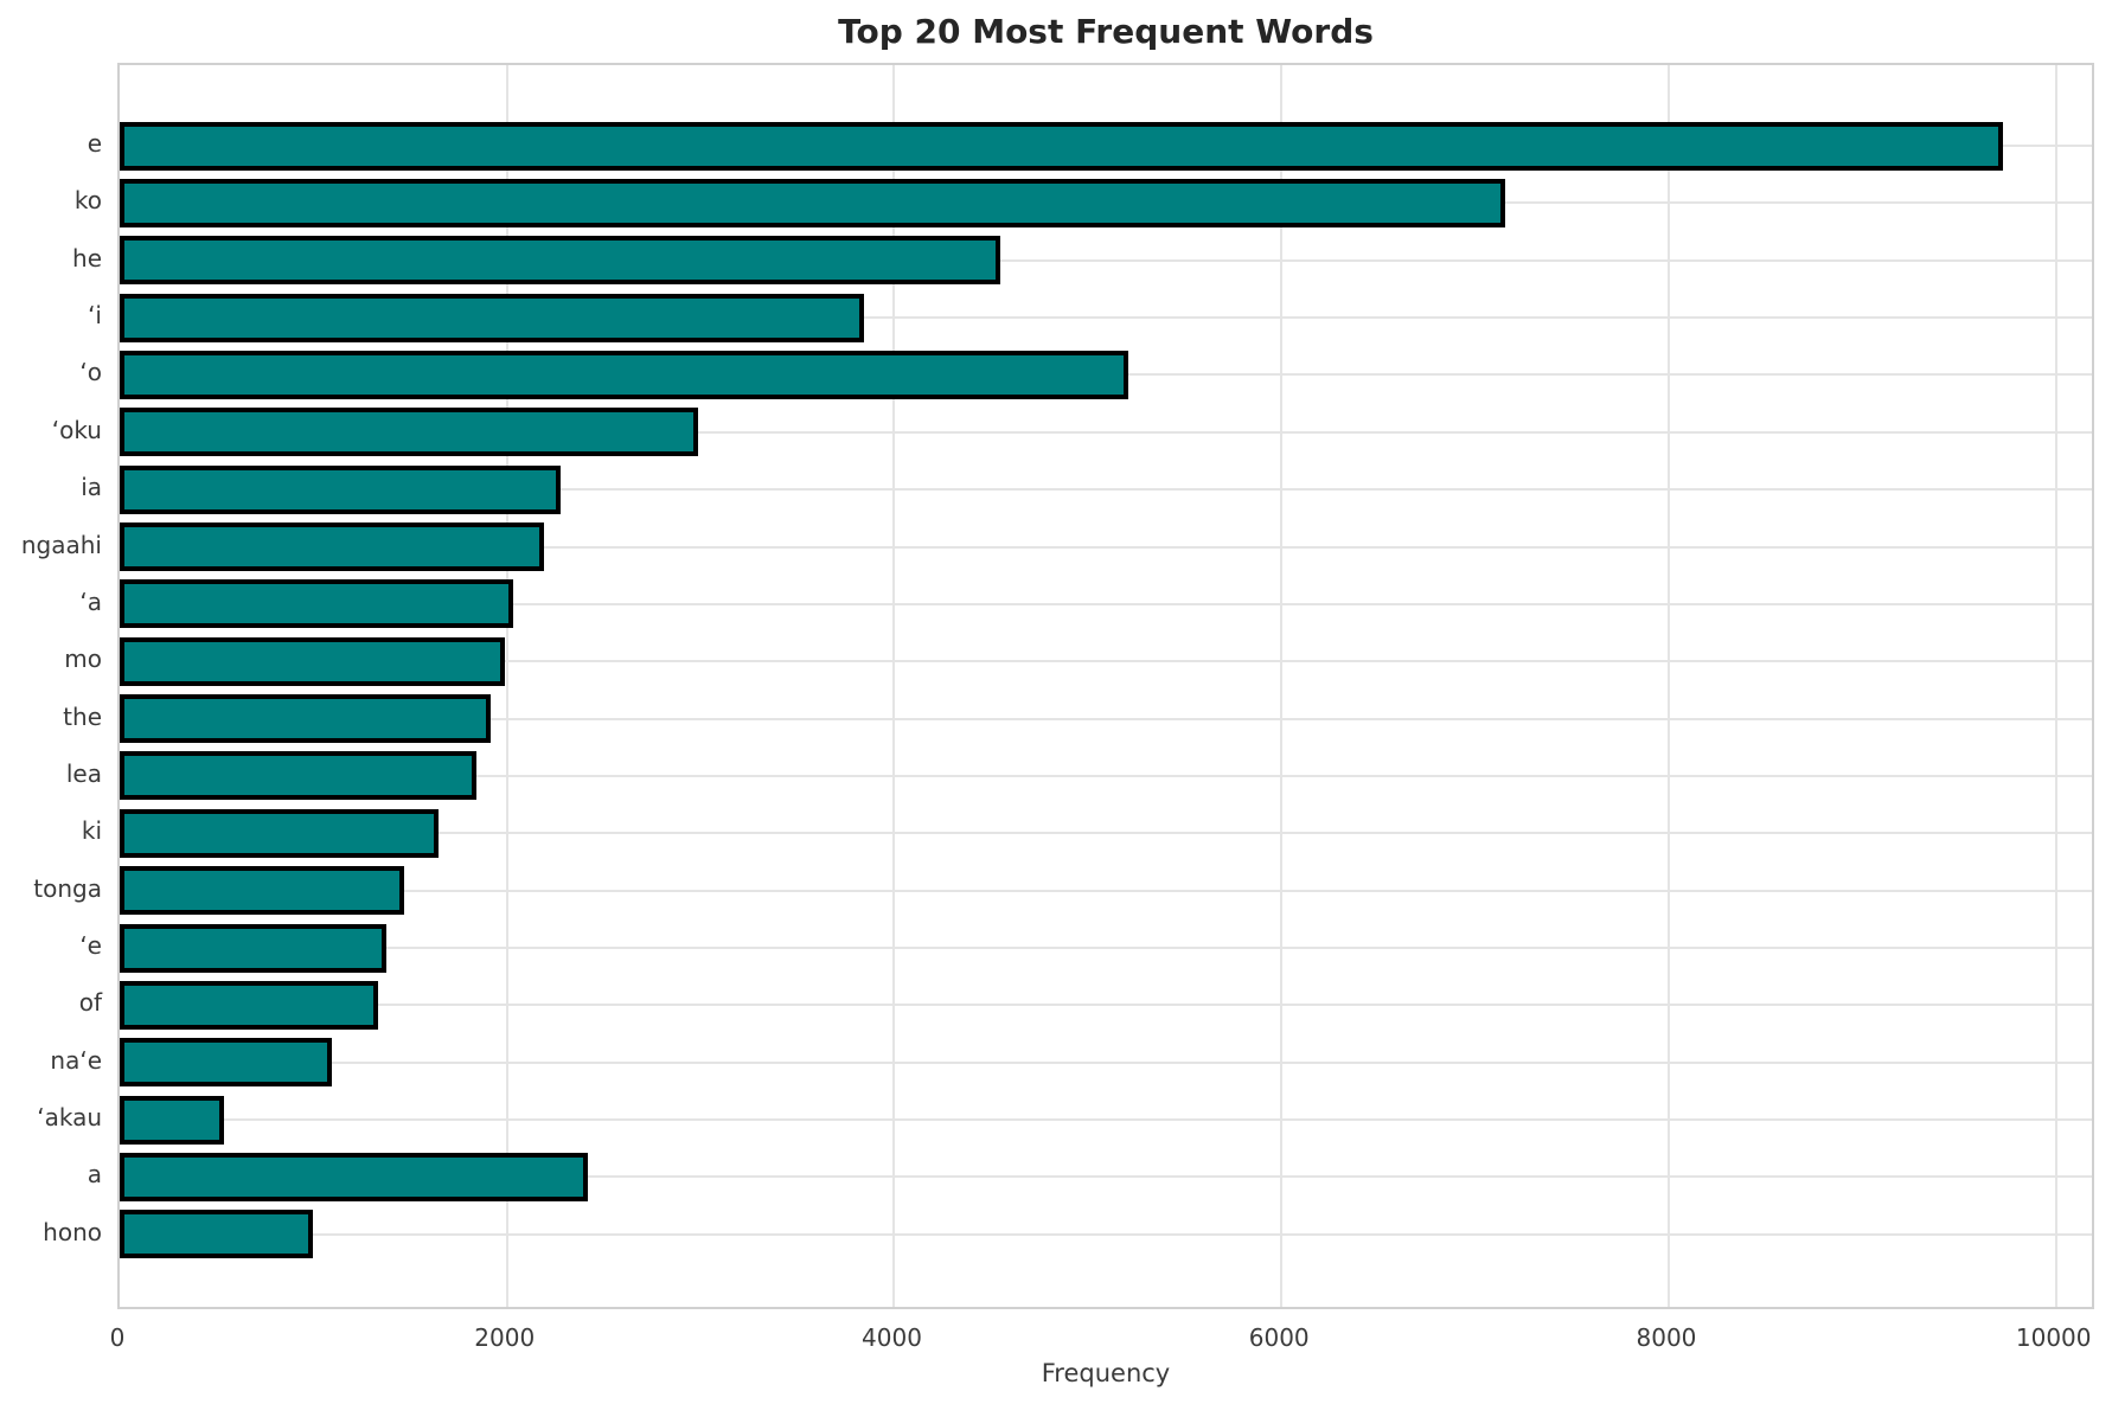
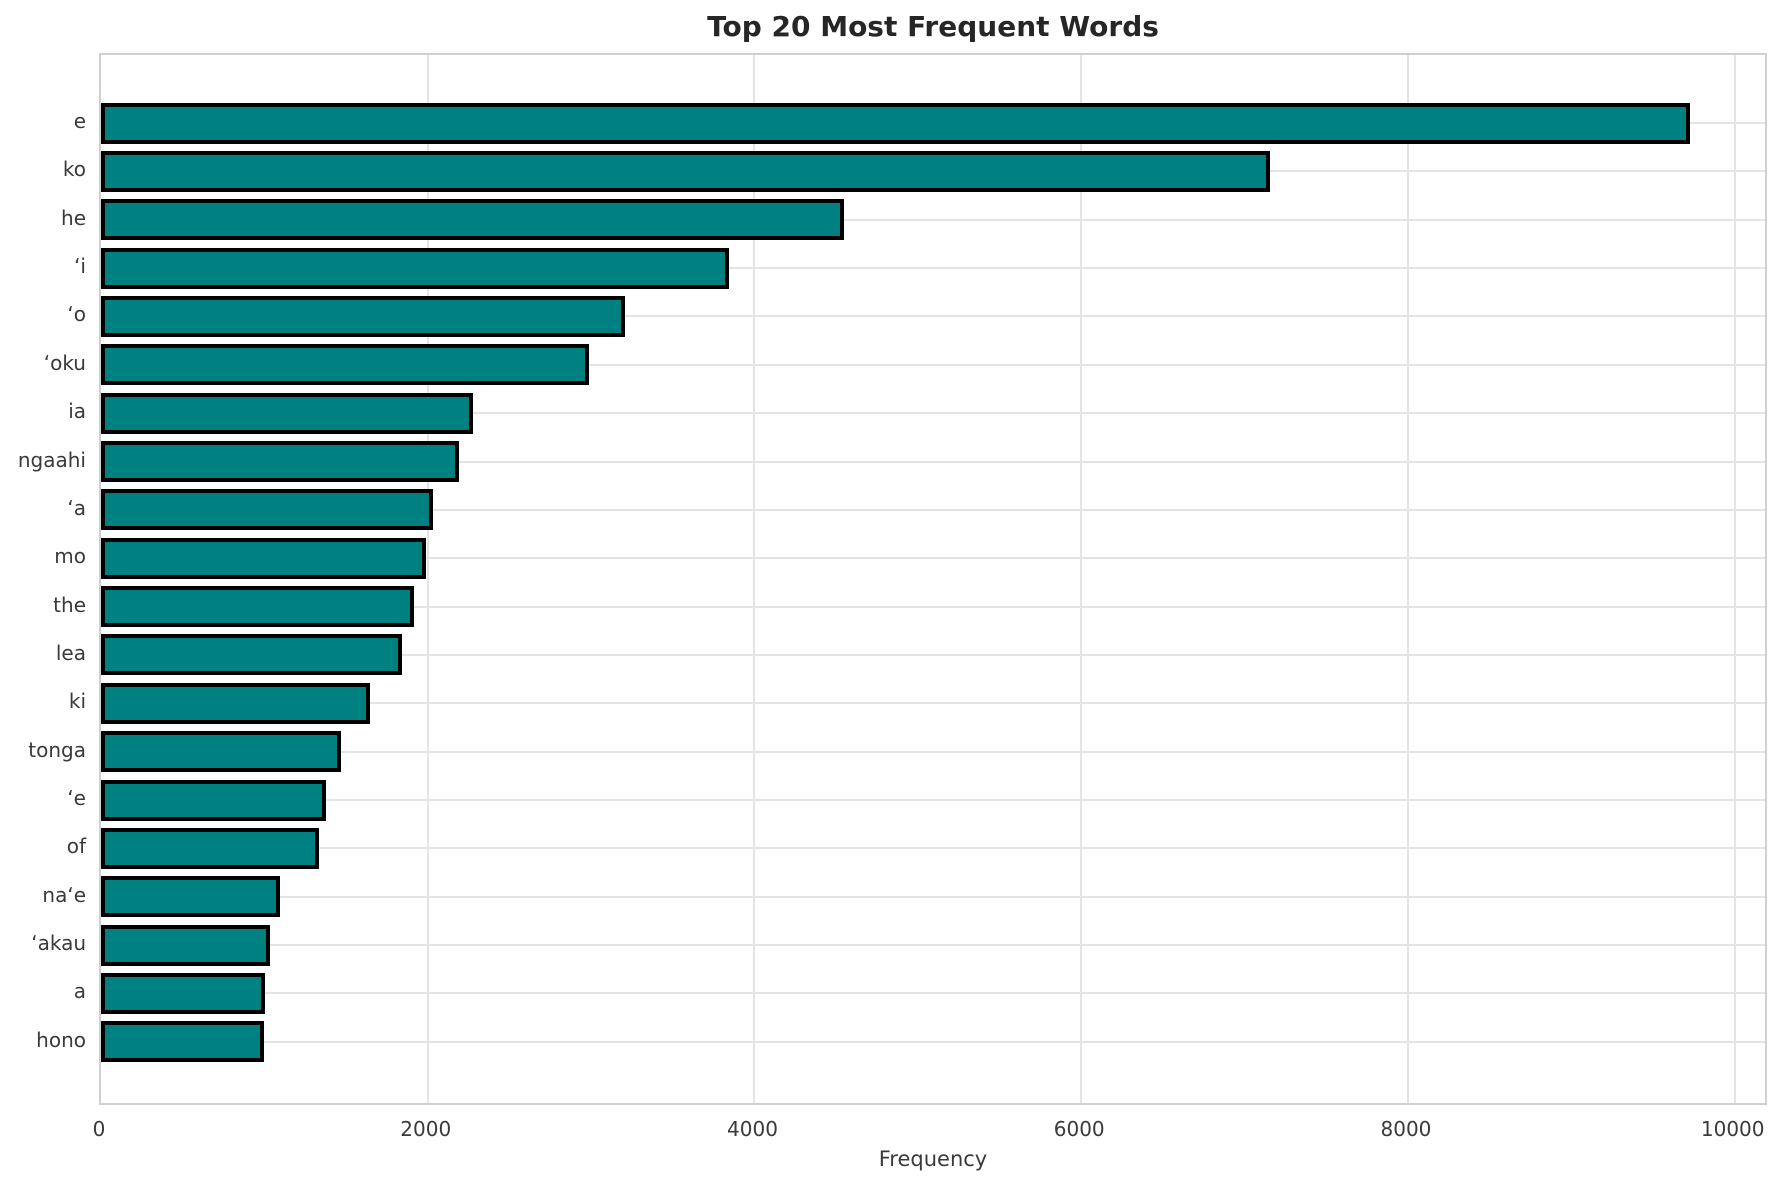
‘o: 5210 -> 3200
‘akau: 540 -> 1040
a: 2420 -> 1000
